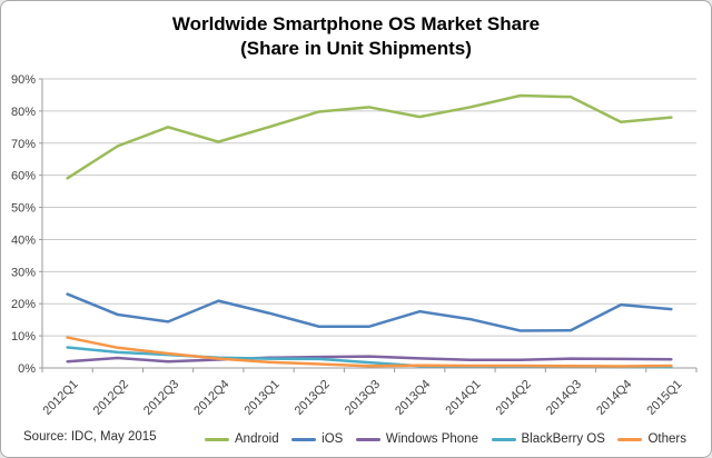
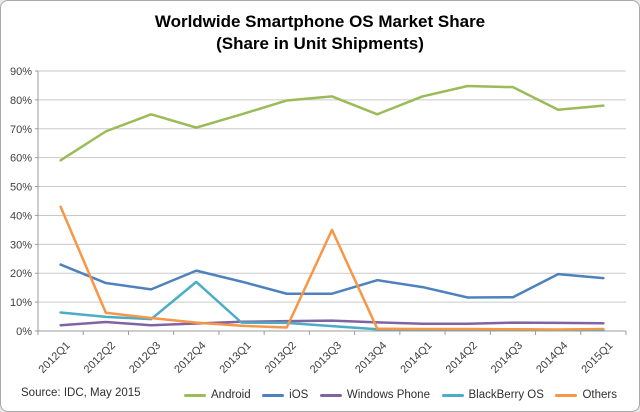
Others/2012Q1: 10% -> 43%
BlackBerry OS/2012Q4: 3% -> 17%
Others/2013Q3: 1% -> 35%
Android/2013Q4: 78% -> 75%
